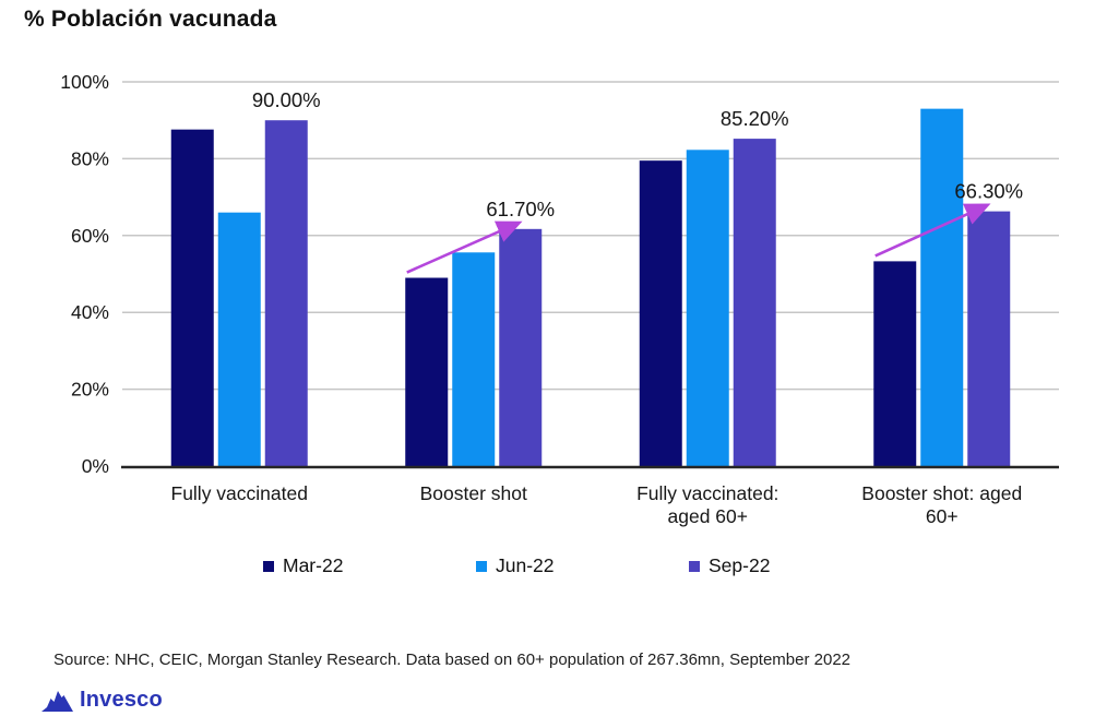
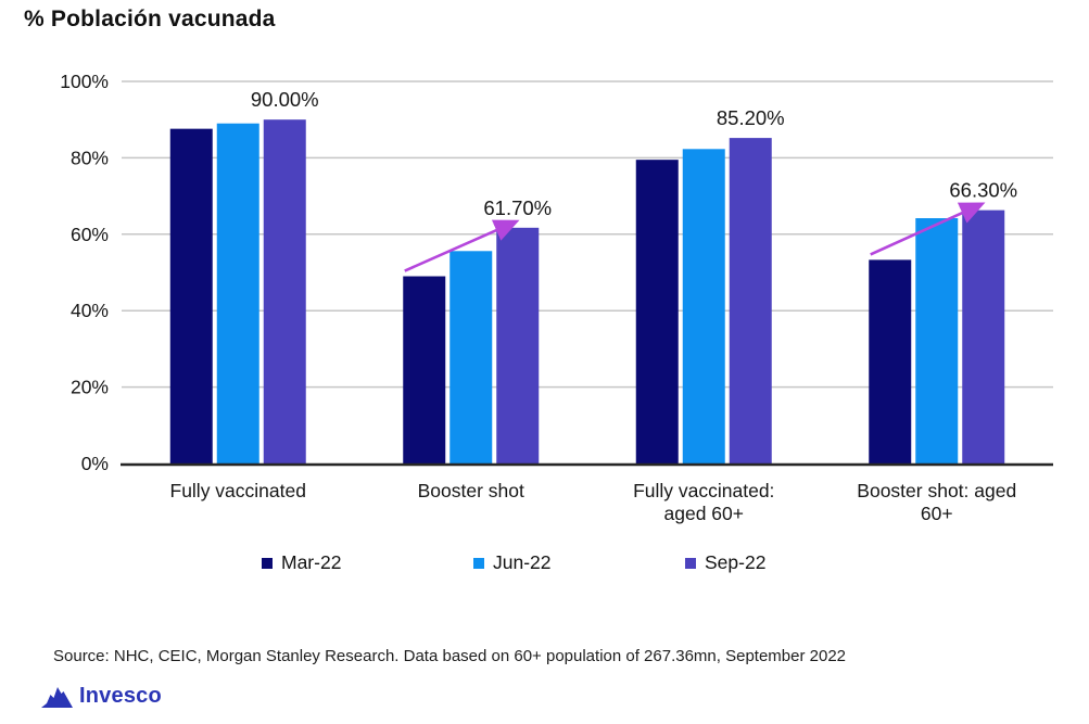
Jun-22/Fully vaccinated: 66% -> 89%
Jun-22/Booster shot: aged 60+: 93% -> 64%
